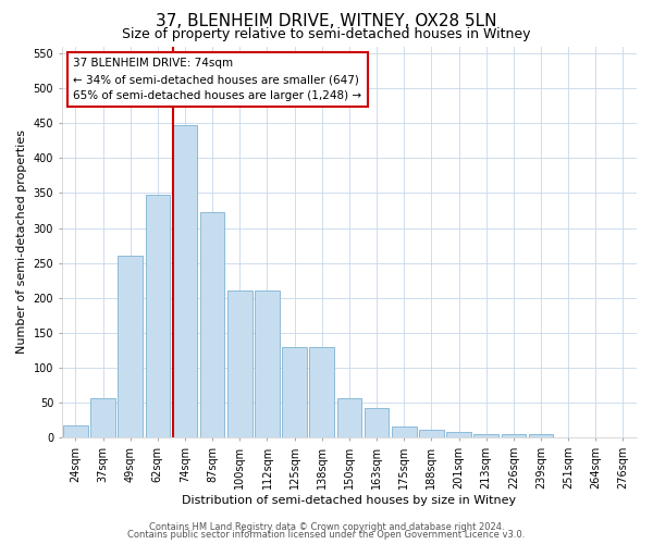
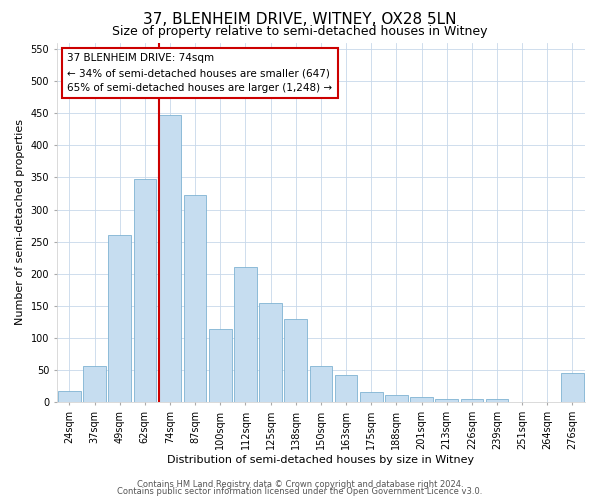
100sqm: 210 -> 114
125sqm: 130 -> 154
276sqm: 1 -> 46
